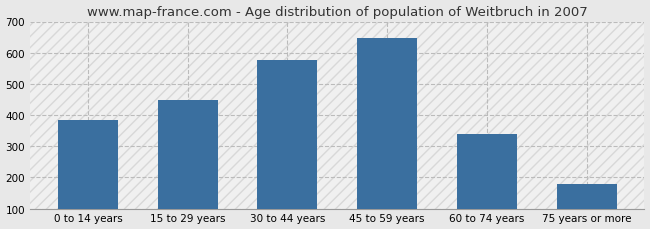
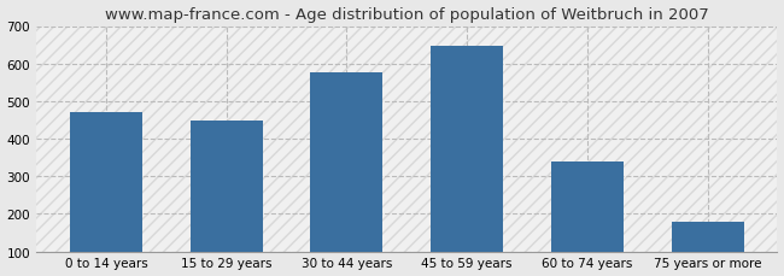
0 to 14 years: 385 -> 472
